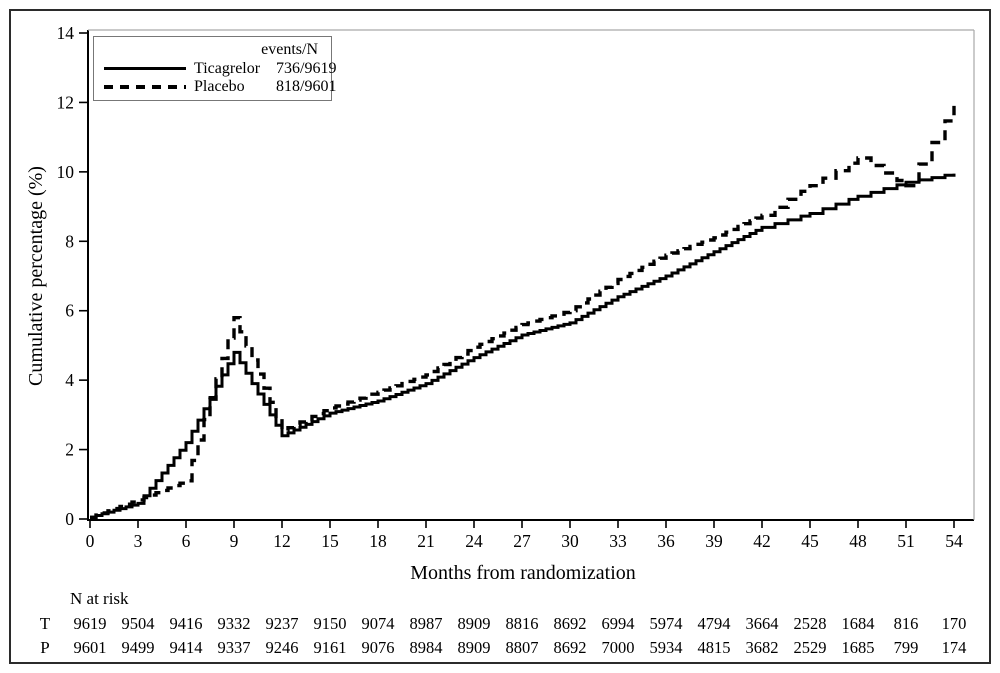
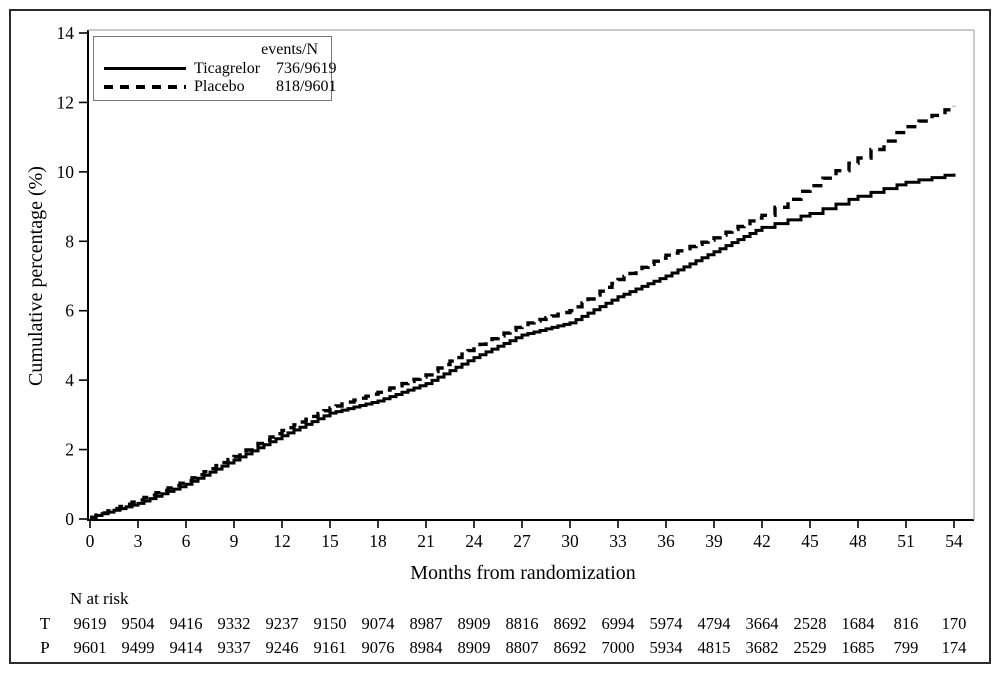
Ticagrelor/6: 2.2 -> 1.0
Ticagrelor/9: 4.8 -> 1.7
Placebo/9: 5.8 -> 1.8
Placebo/51: 9.6 -> 11.3
